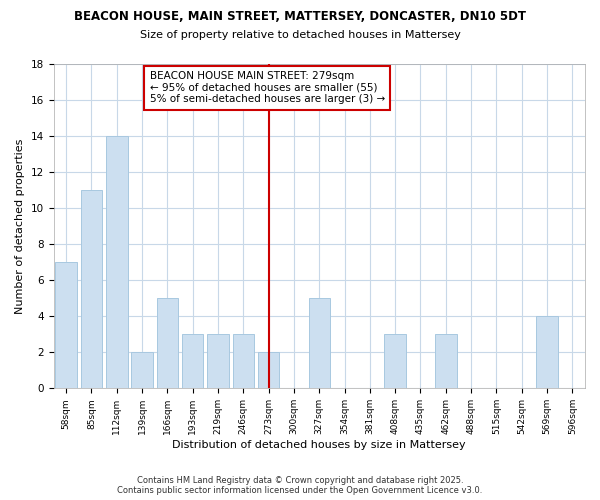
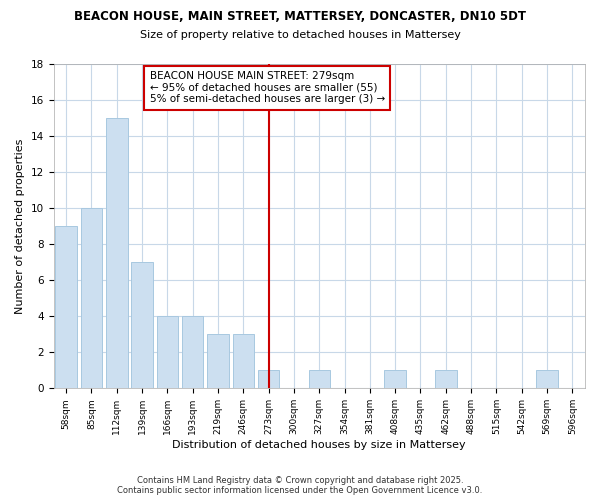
58sqm: 7 -> 9
85sqm: 11 -> 10
112sqm: 14 -> 15
139sqm: 2 -> 7
166sqm: 5 -> 4
193sqm: 3 -> 4
273sqm: 2 -> 1
327sqm: 5 -> 1
408sqm: 3 -> 1
462sqm: 3 -> 1
569sqm: 4 -> 1
